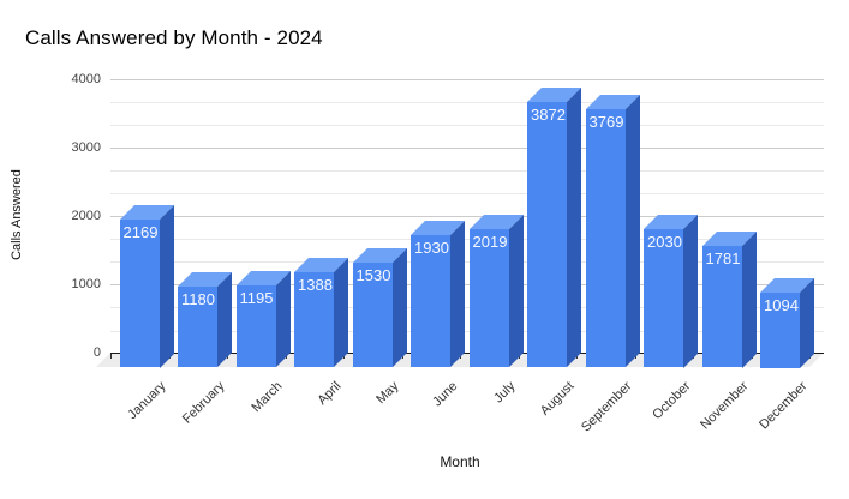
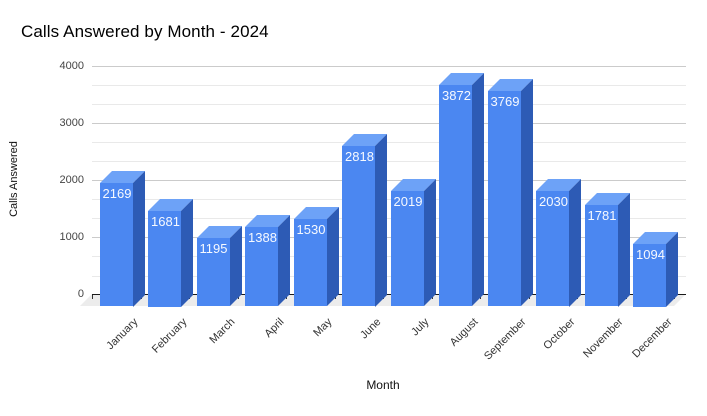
February: 1180 -> 1681
June: 1930 -> 2818
